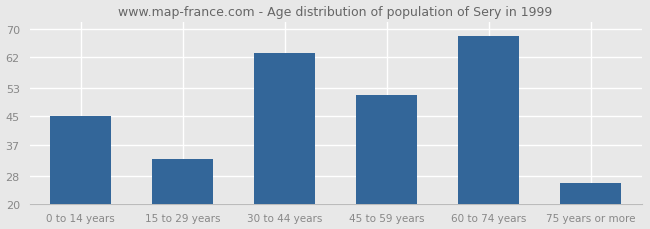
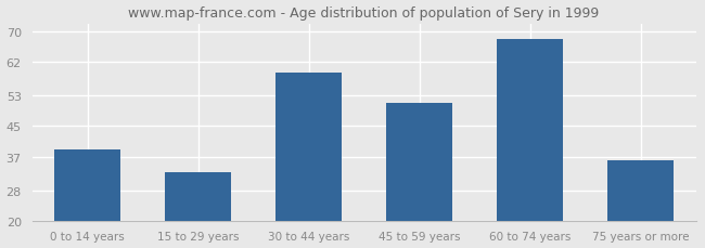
0 to 14 years: 45 -> 39
30 to 44 years: 63 -> 59
75 years or more: 26 -> 36
